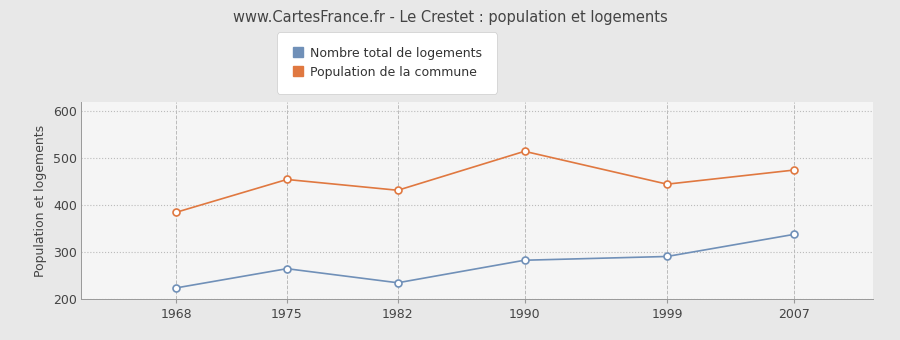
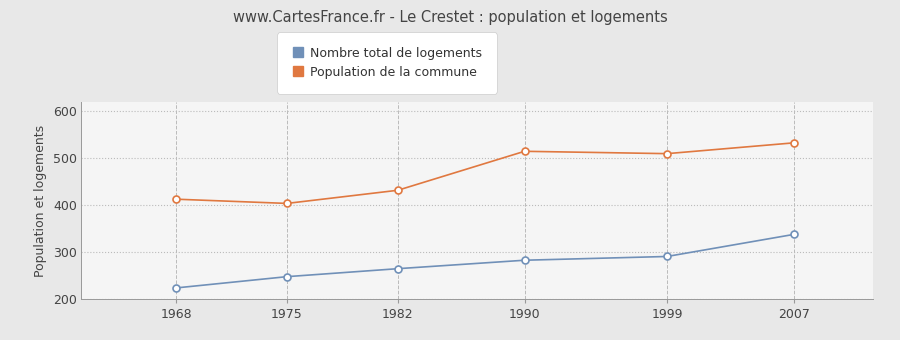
Population de la commune/1968: 385 -> 413
Nombre total de logements/1975: 265 -> 248
Population de la commune/1975: 455 -> 404
Nombre total de logements/1982: 235 -> 265
Population de la commune/1999: 445 -> 510
Population de la commune/2007: 475 -> 533
